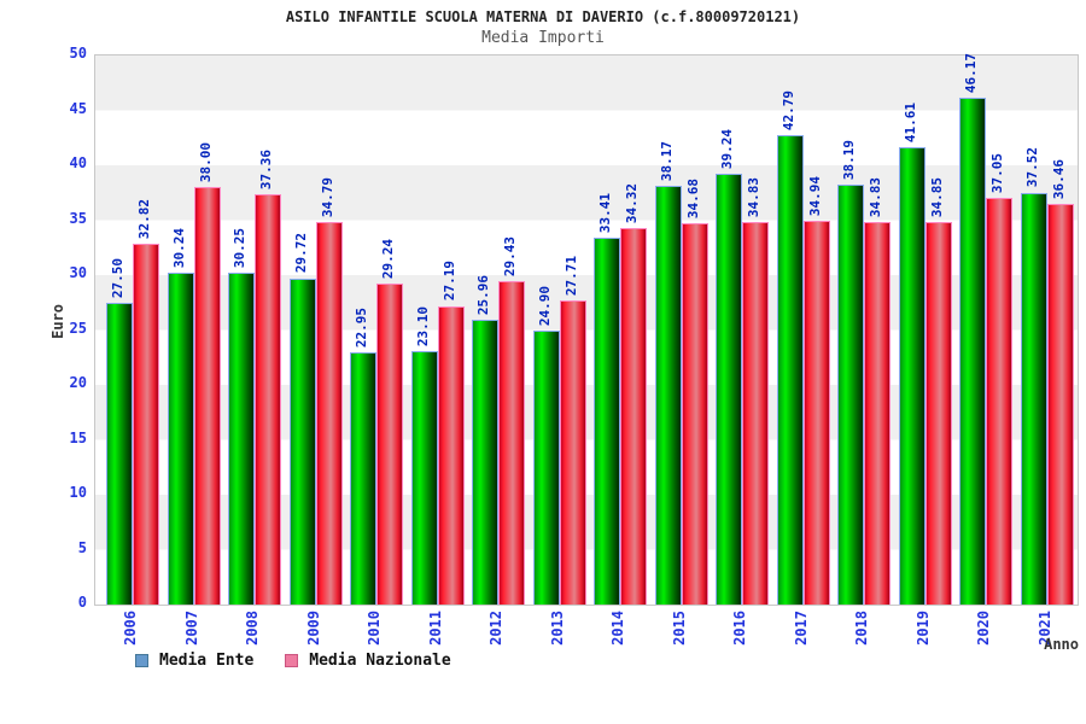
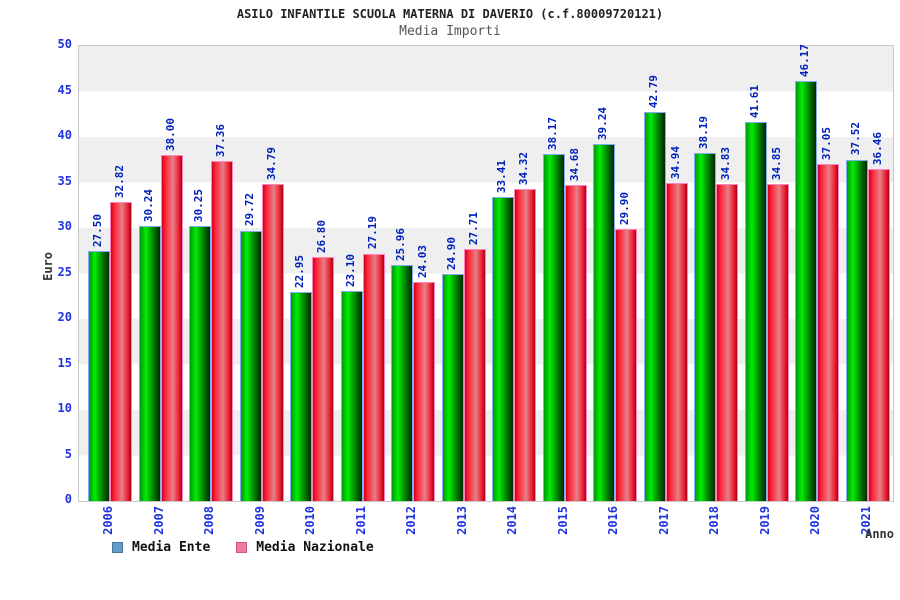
Media Nazionale/2010: 29.24 -> 26.80
Media Nazionale/2012: 29.43 -> 24.03
Media Nazionale/2016: 34.83 -> 29.90
